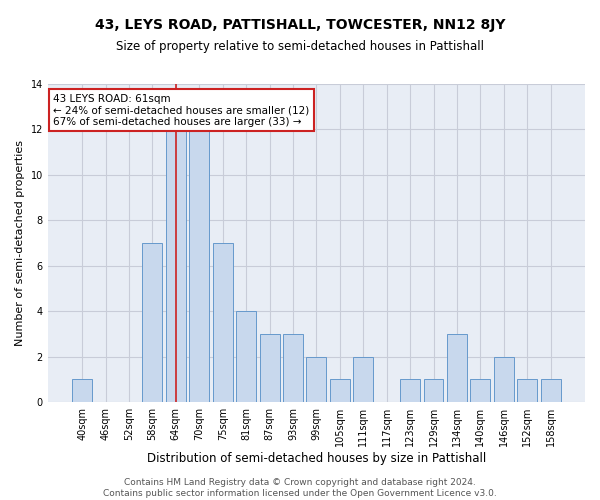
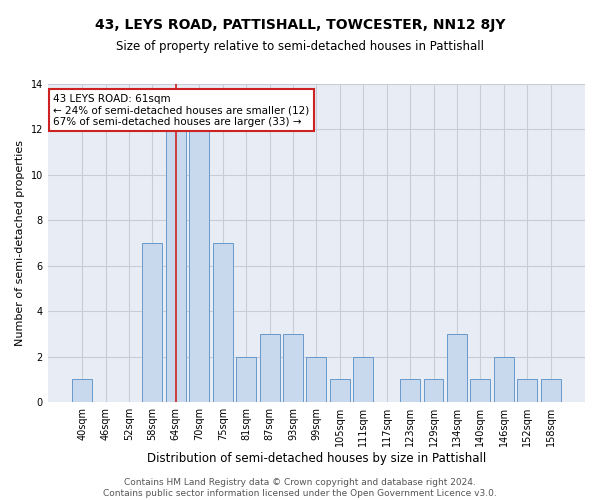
81sqm: 4 -> 2
